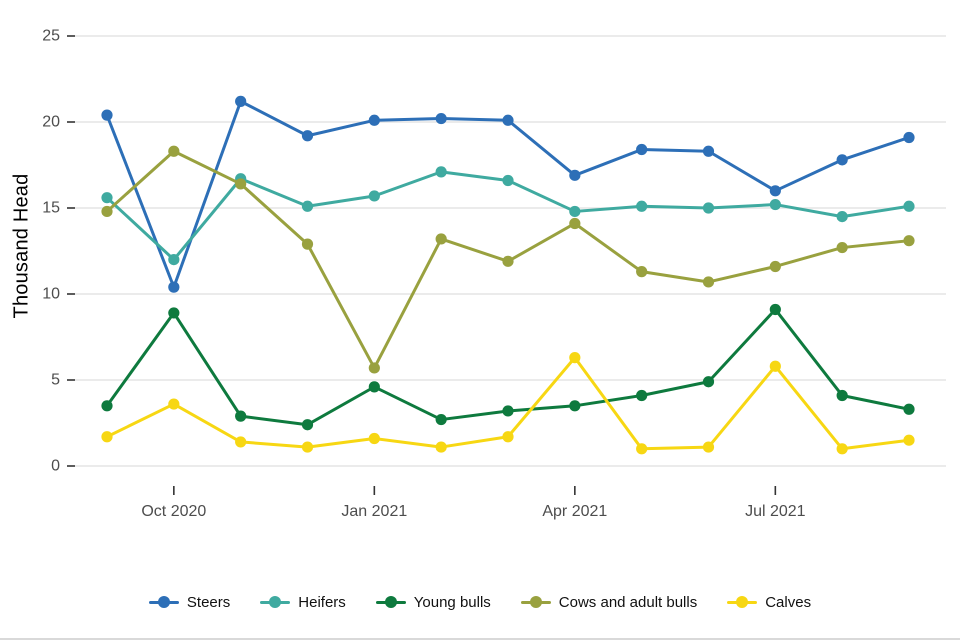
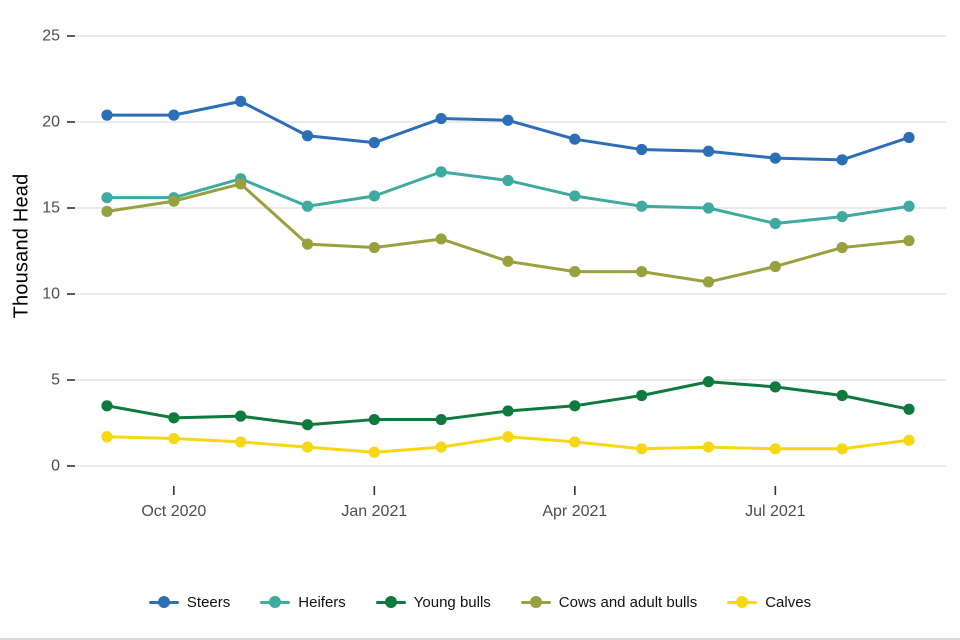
Steers/Oct 2020: 10.4 -> 20.4
Heifers/Oct 2020: 12.0 -> 15.6
Young bulls/Oct 2020: 8.9 -> 2.8
Cows and adult bulls/Oct 2020: 18.3 -> 15.4
Calves/Oct 2020: 3.6 -> 1.6
Steers/Jan 2021: 20.1 -> 18.8
Young bulls/Jan 2021: 4.6 -> 2.7
Cows and adult bulls/Jan 2021: 5.7 -> 12.7
Calves/Jan 2021: 1.6 -> 0.8
Steers/Apr 2021: 16.9 -> 19.0
Heifers/Apr 2021: 14.8 -> 15.7
Cows and adult bulls/Apr 2021: 14.1 -> 11.3
Calves/Apr 2021: 6.3 -> 1.4
Steers/Jul 2021: 16.0 -> 17.9
Heifers/Jul 2021: 15.2 -> 14.1
Young bulls/Jul 2021: 9.1 -> 4.6
Calves/Jul 2021: 5.8 -> 1.0
